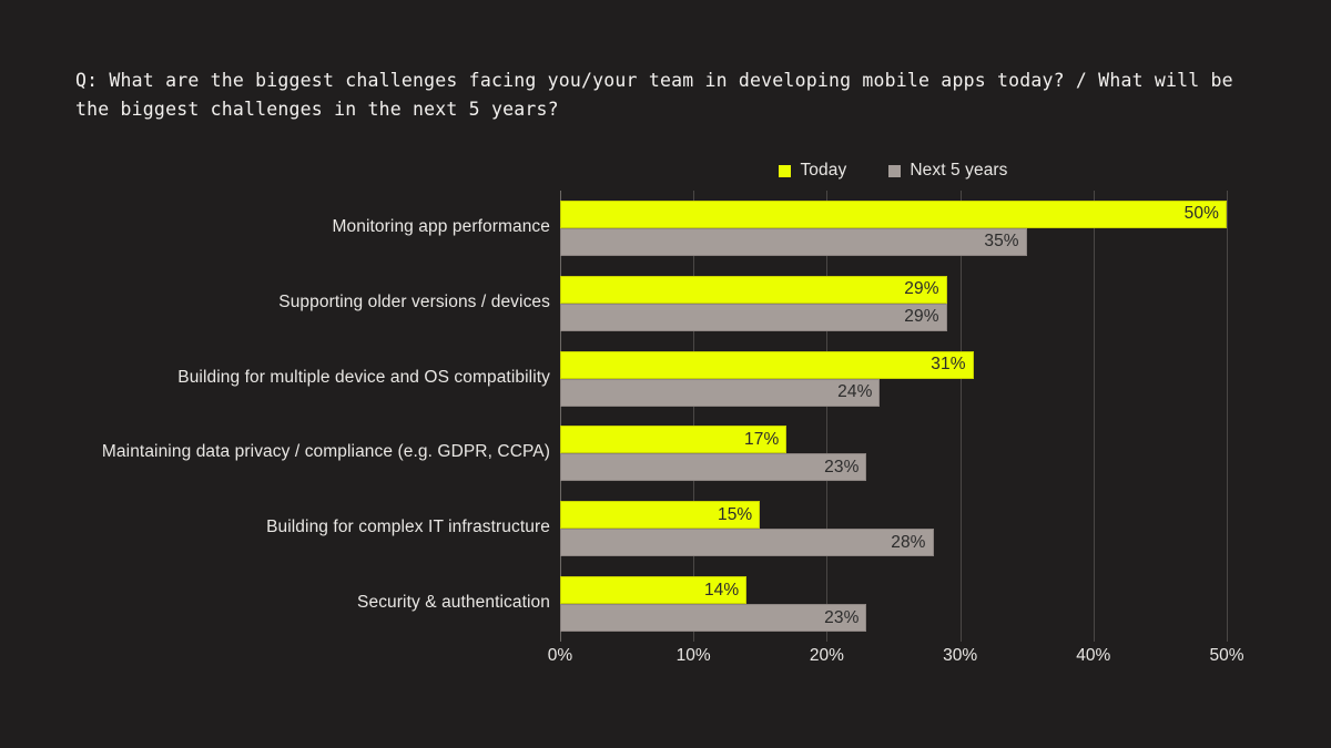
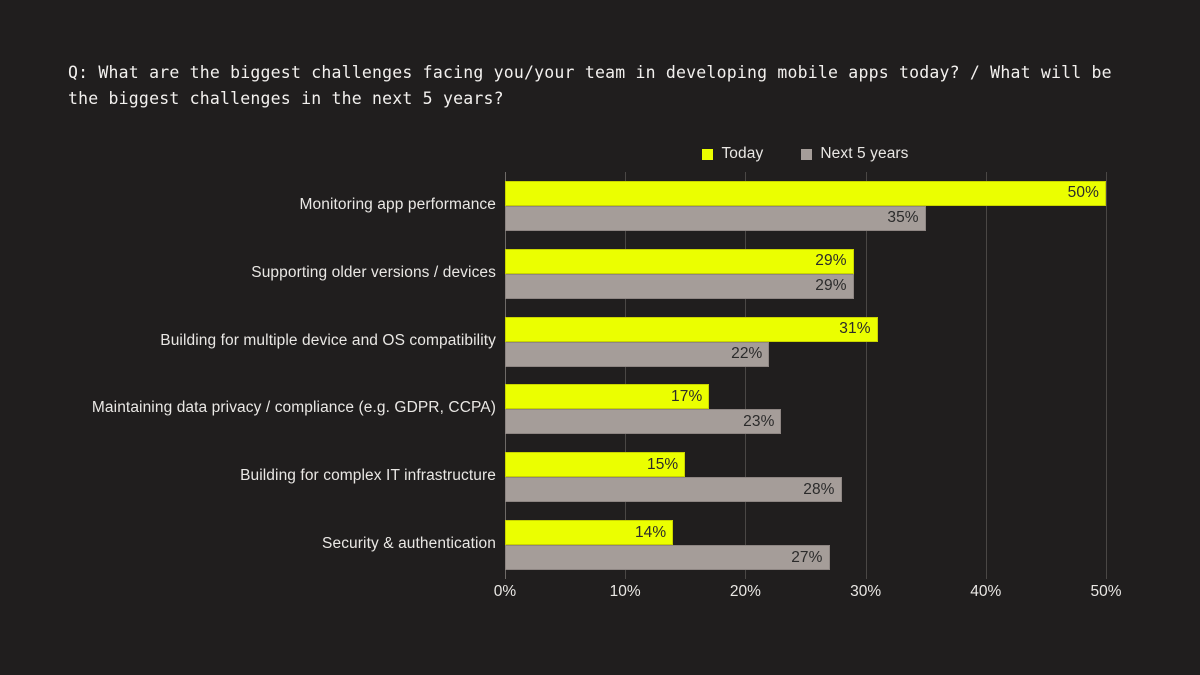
Next 5 years/Building for multiple device and OS compatibility: 24% -> 22%
Next 5 years/Security & authentication: 23% -> 27%
